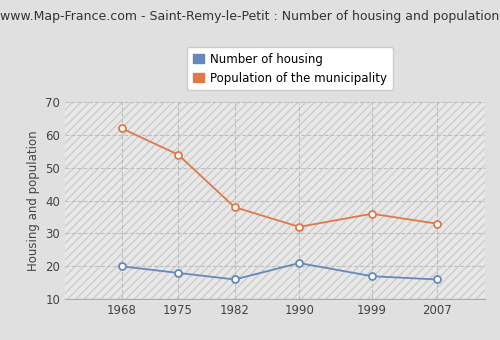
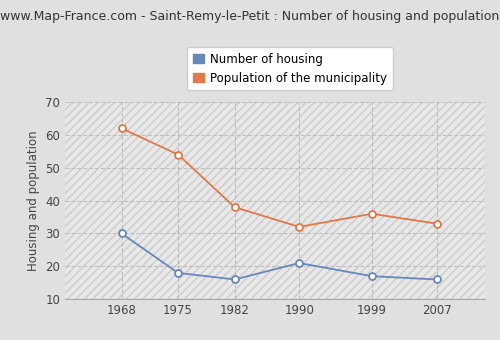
Number of housing/1968: 20 -> 30
